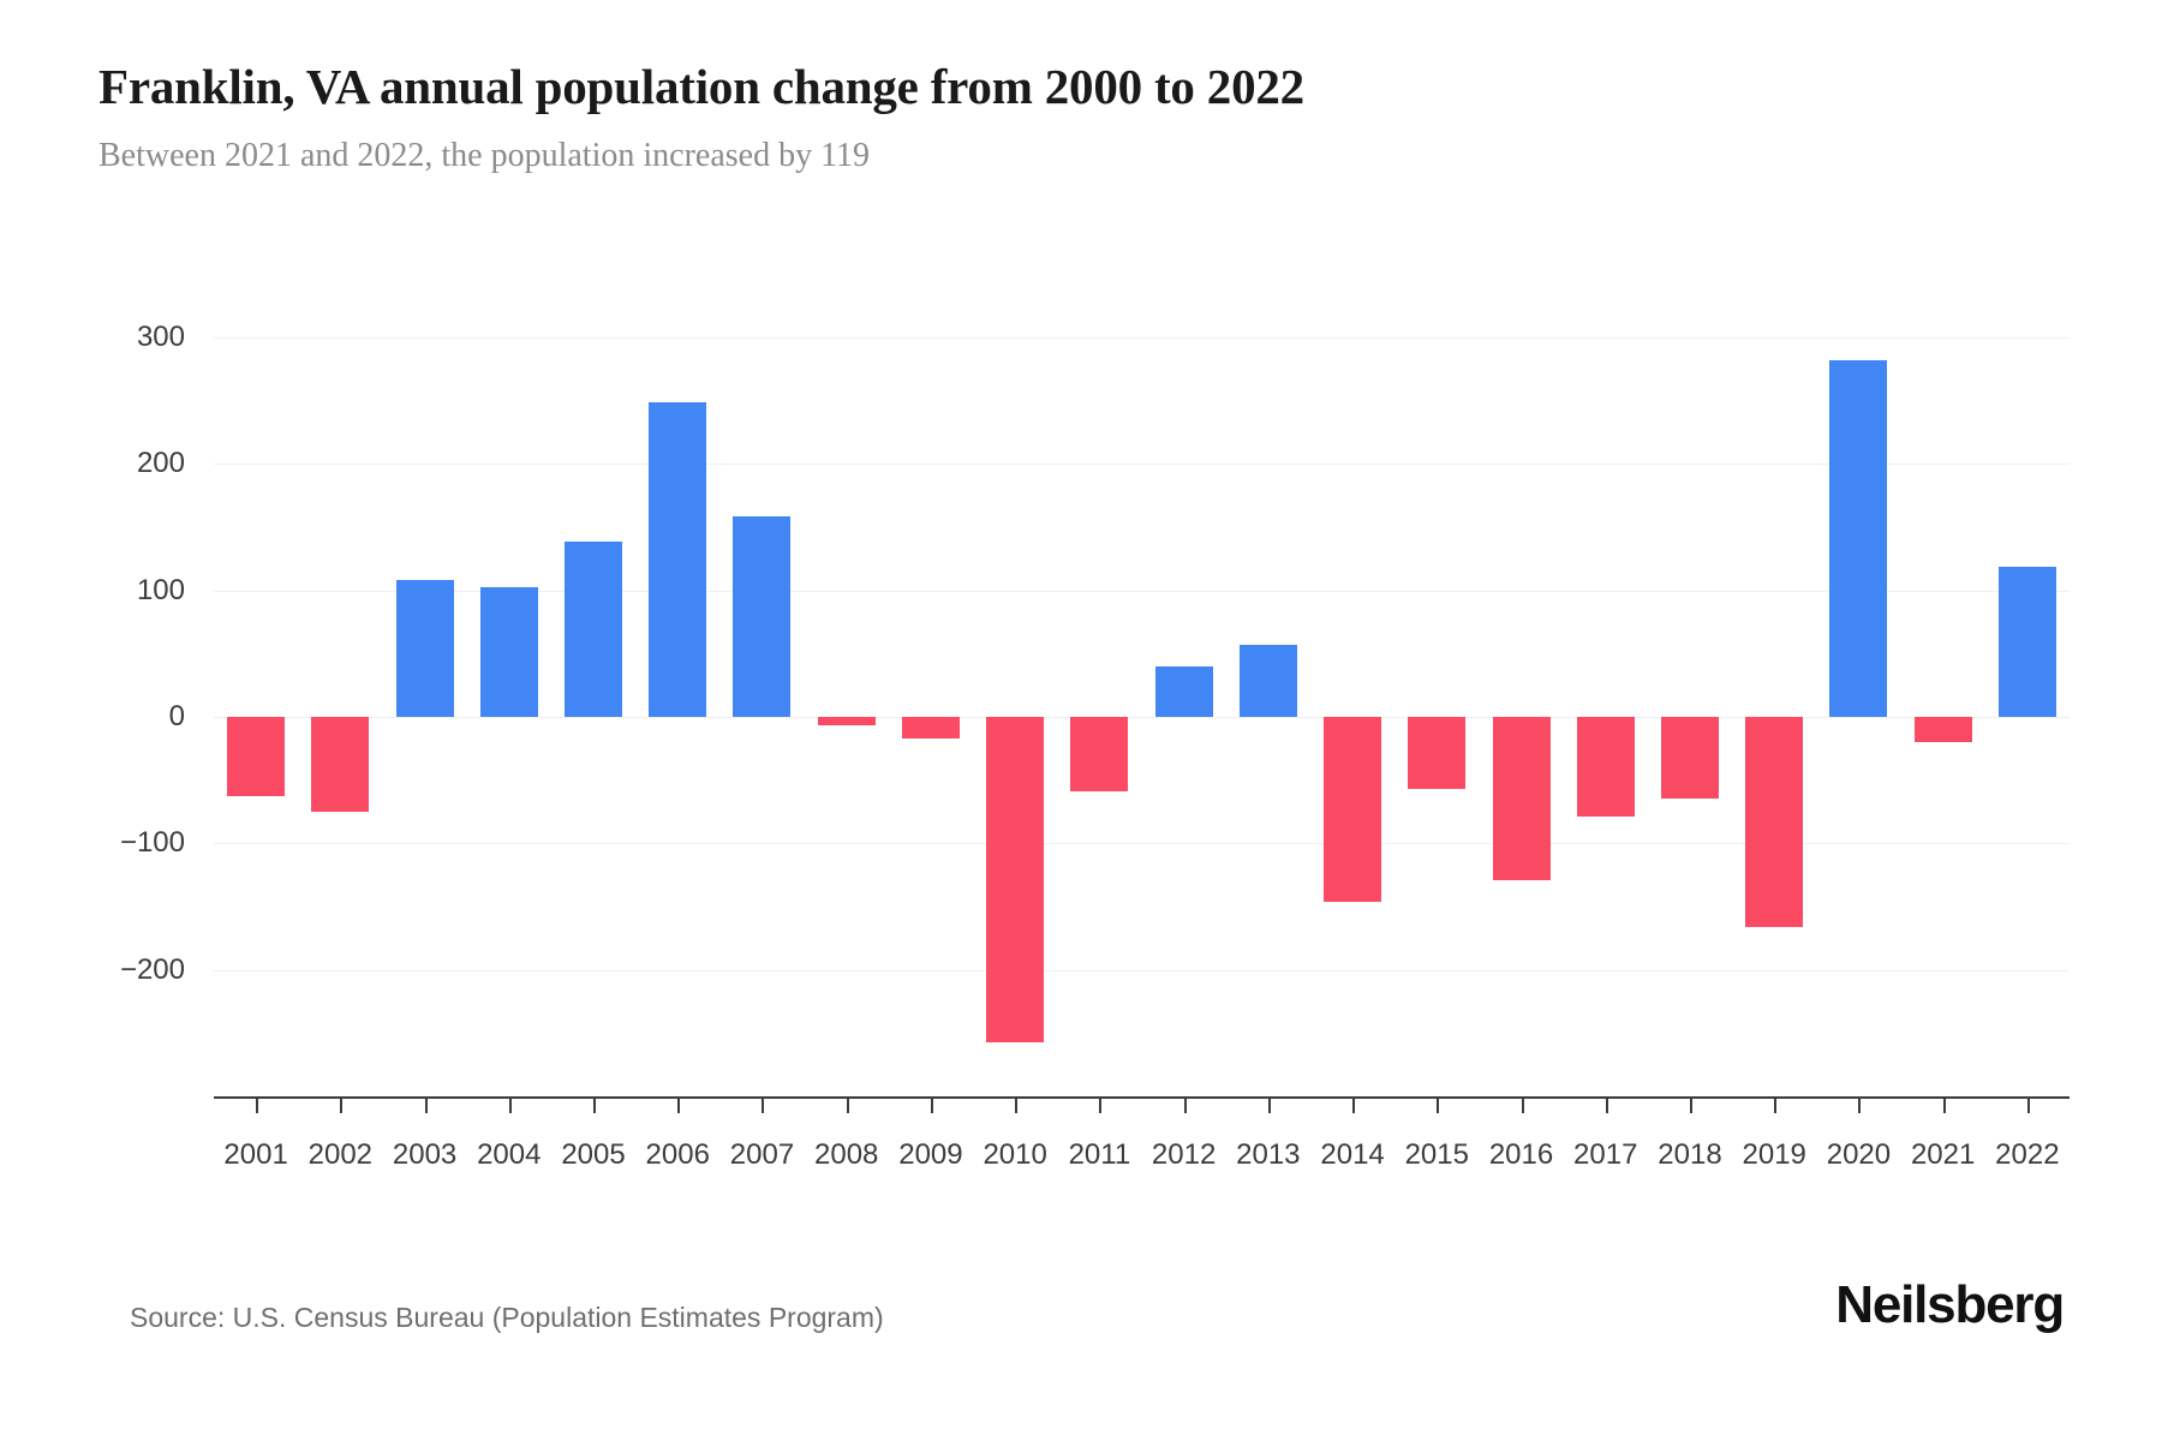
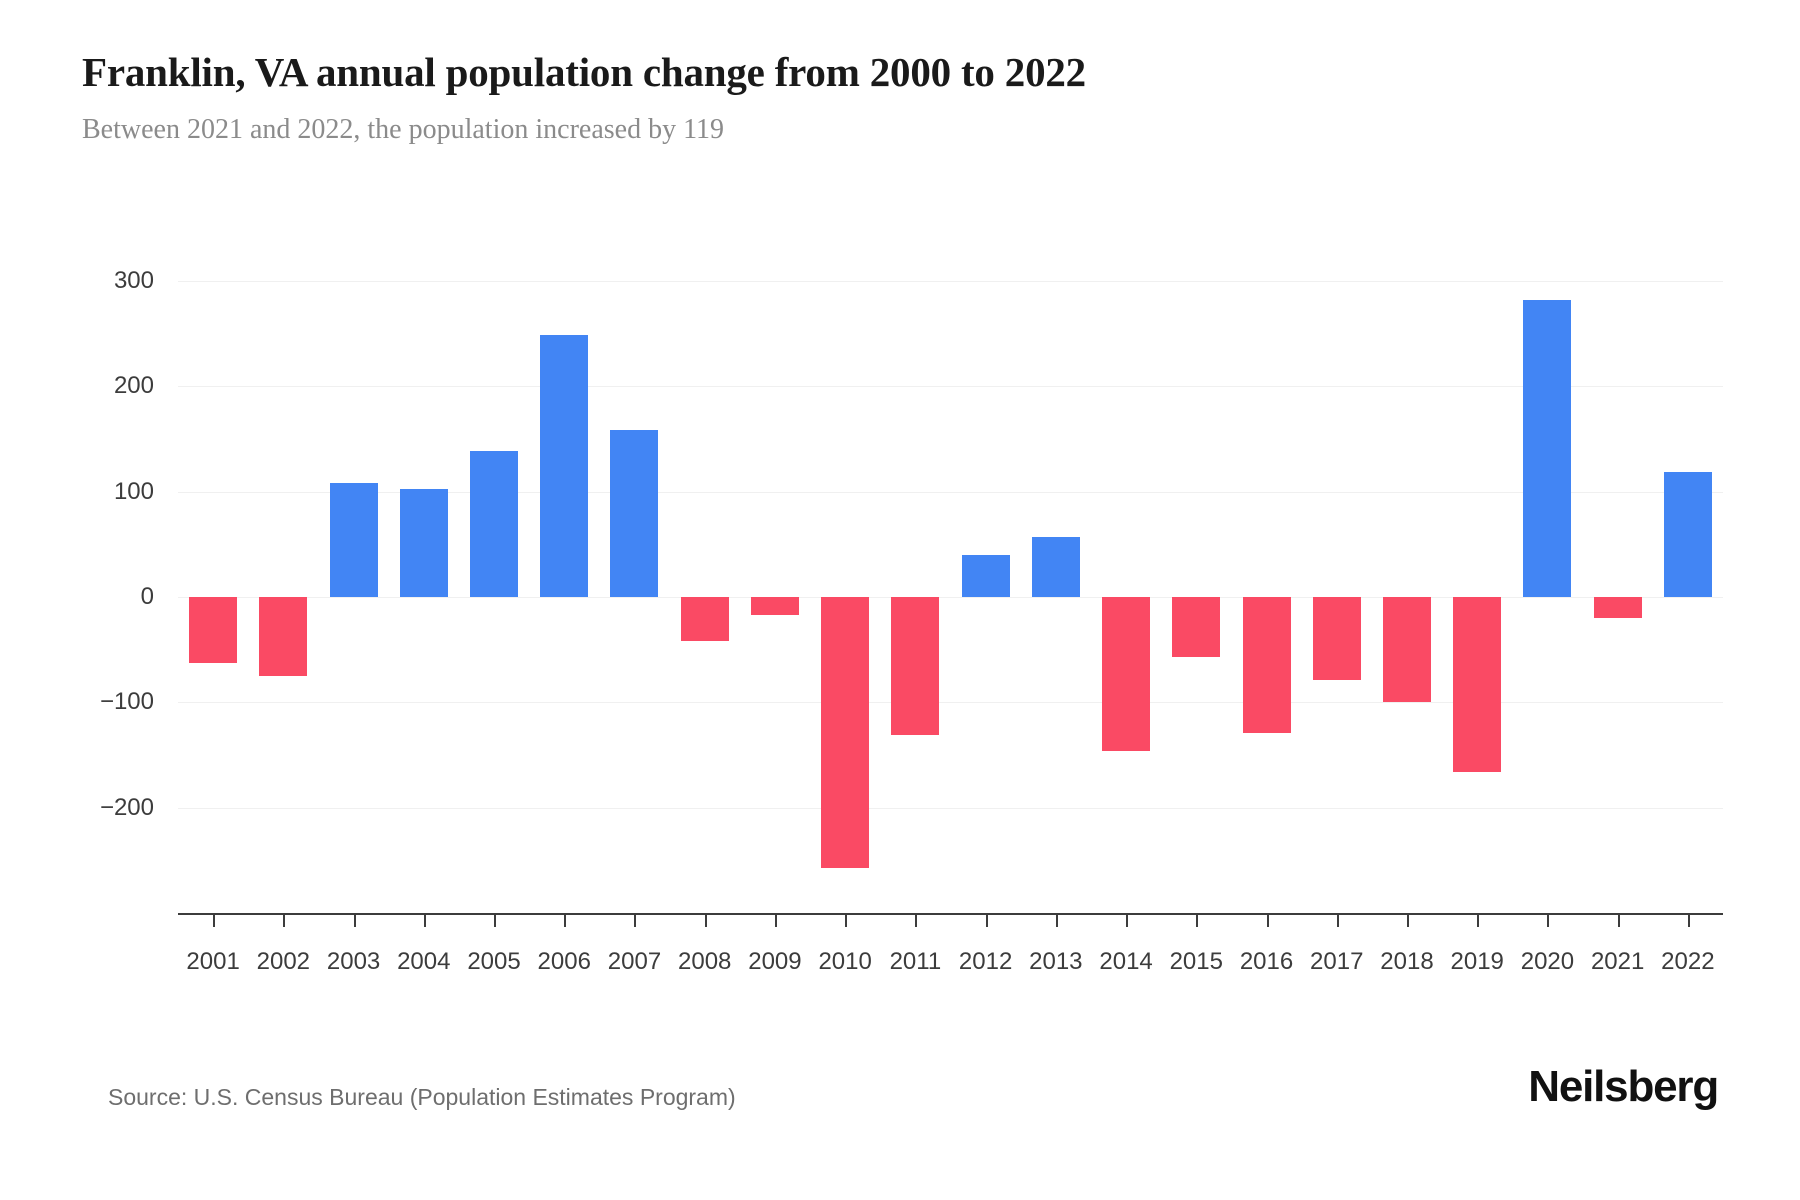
2008: -7 -> -42
2011: -59 -> -131
2018: -65 -> -100
